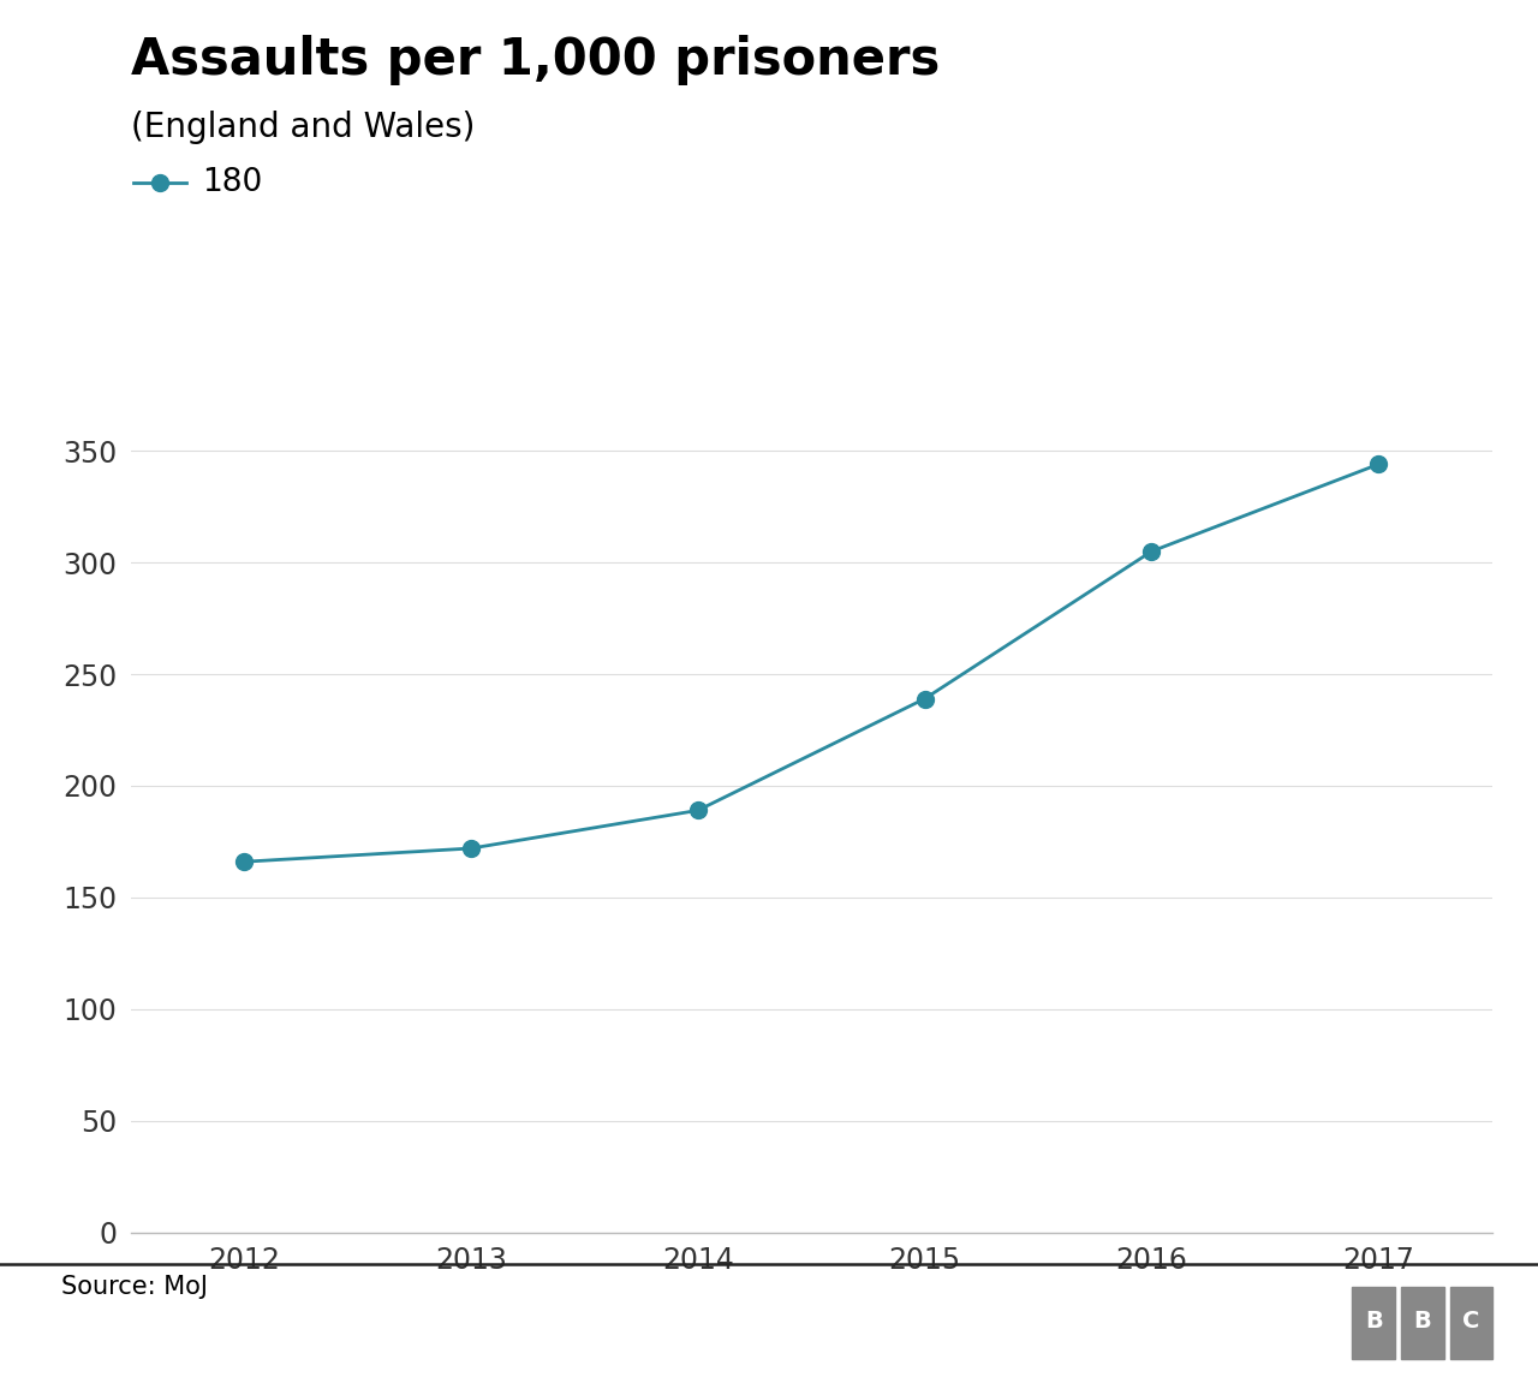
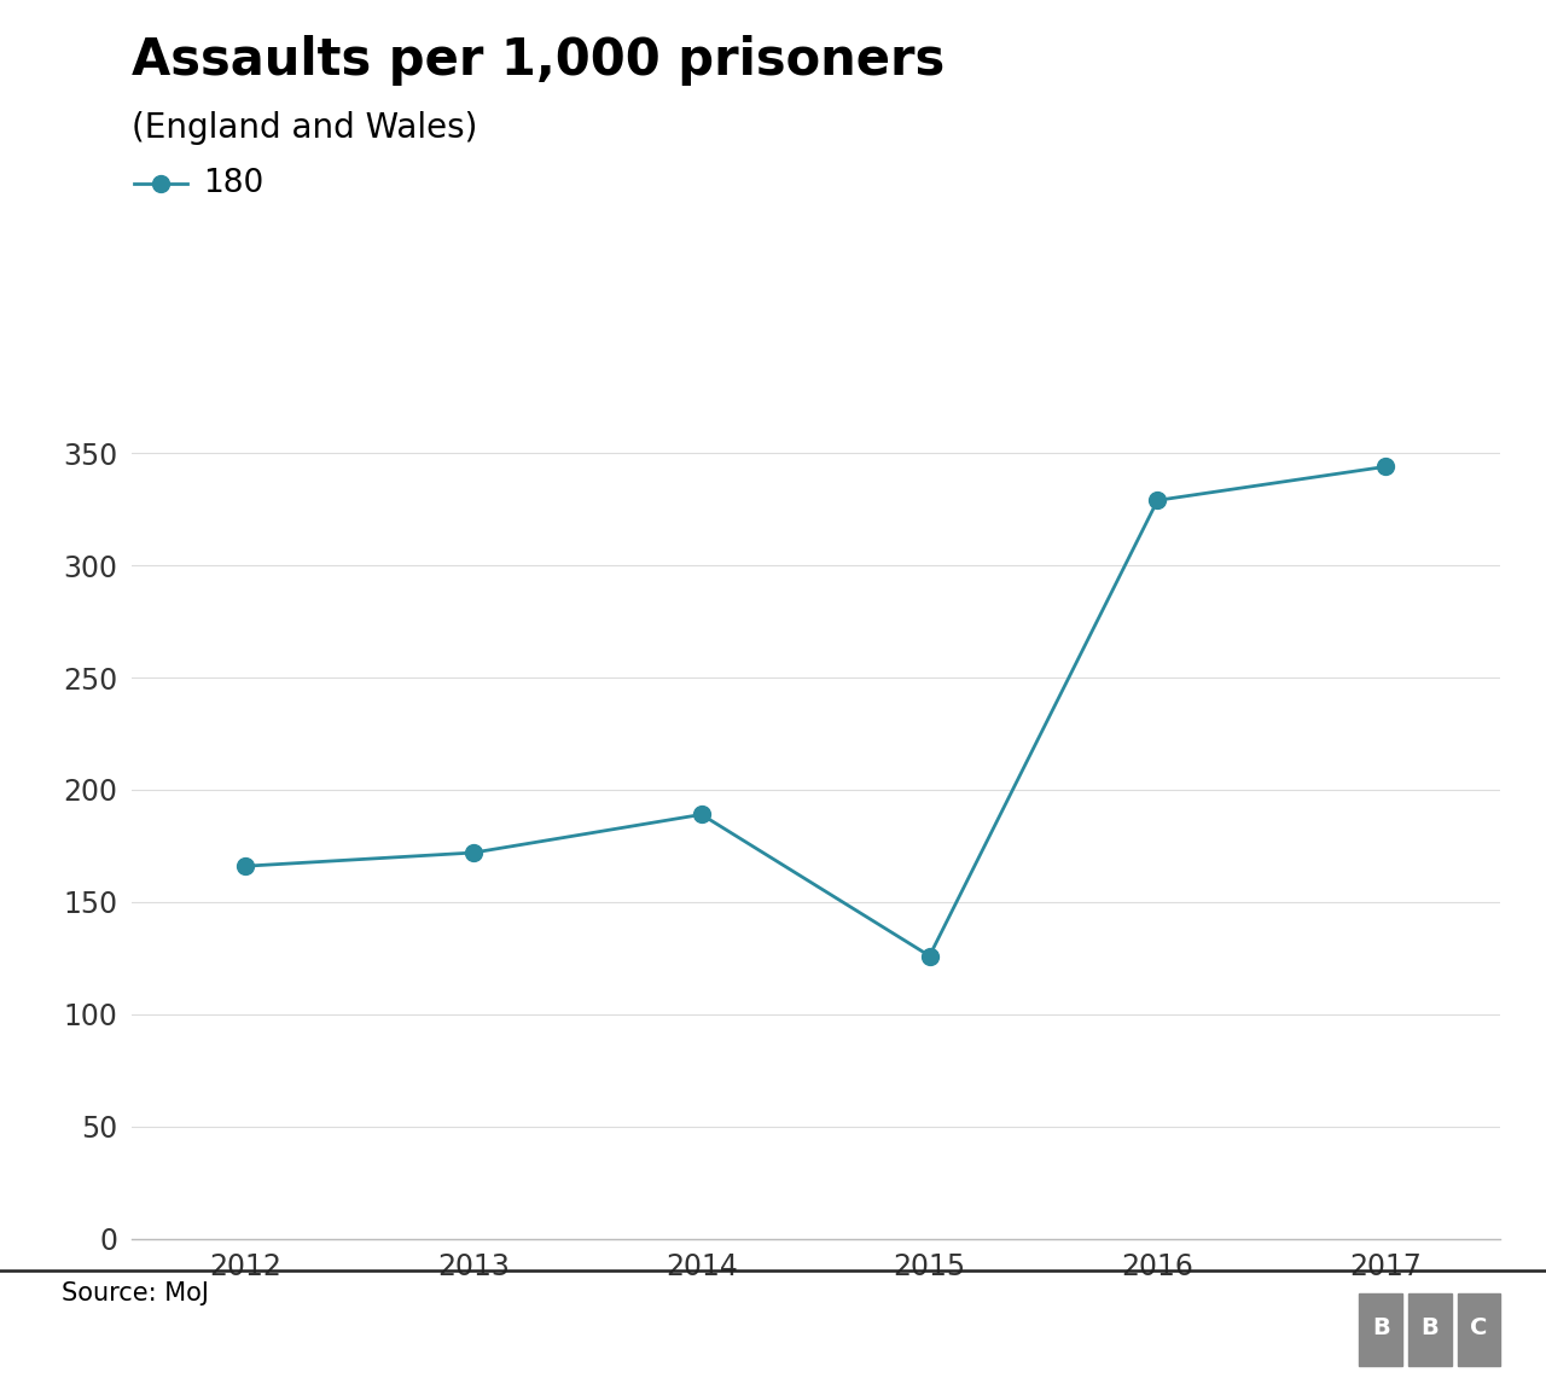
2015: 239 -> 126
2016: 305 -> 329
